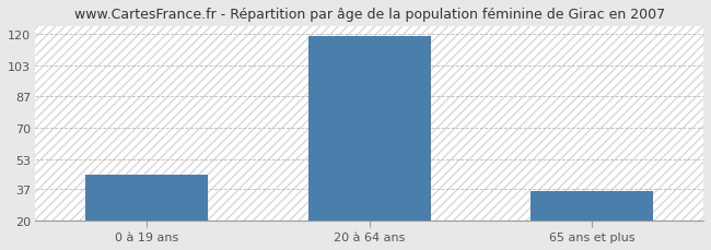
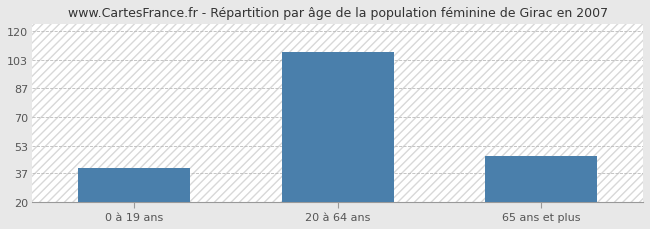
0 à 19 ans: 45 -> 40
20 à 64 ans: 119 -> 108
65 ans et plus: 36 -> 47
